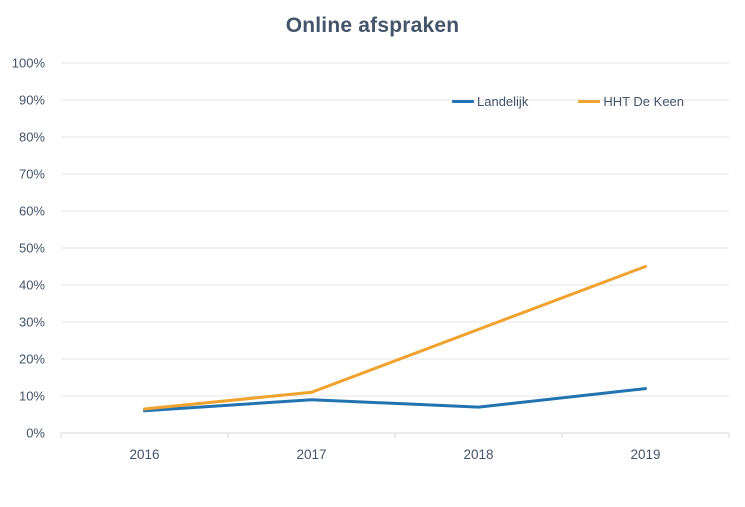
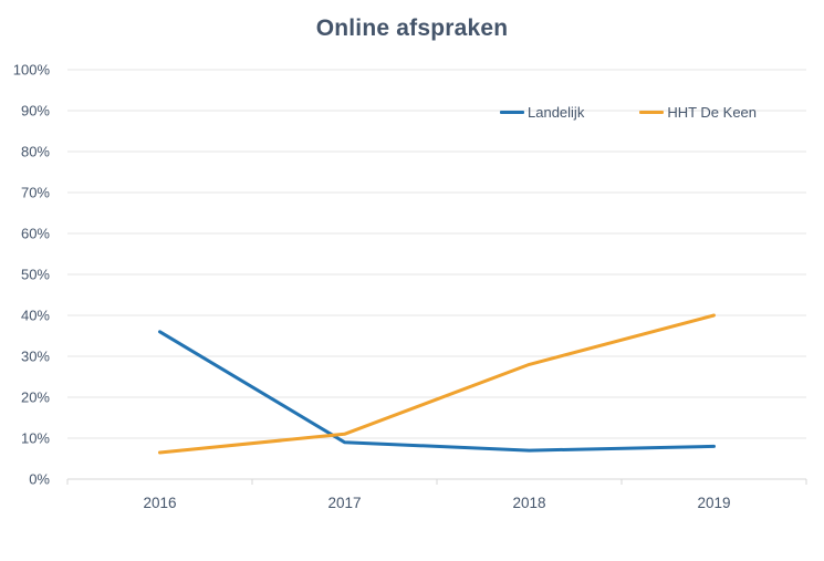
Landelijk/2016: 6% -> 36%
Landelijk/2019: 12% -> 8%
HHT De Keen/2019: 45% -> 40%
